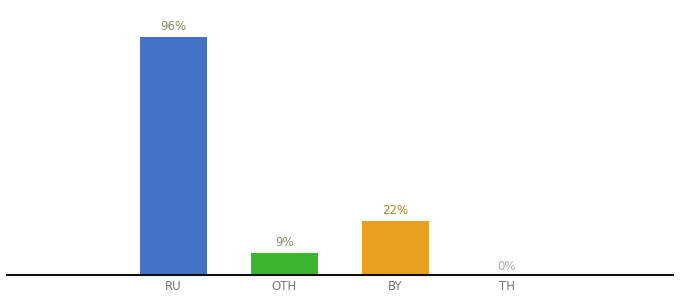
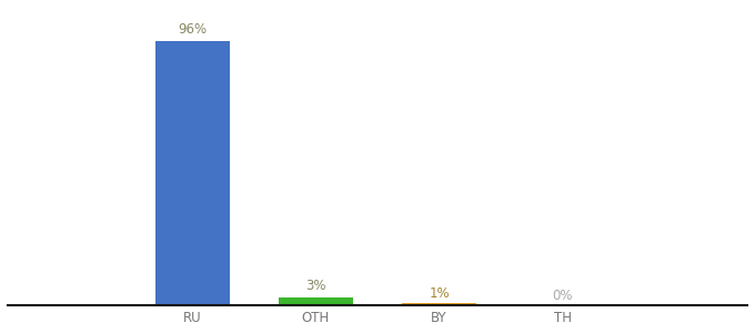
OTH: 9% -> 3%
BY: 22% -> 1%
